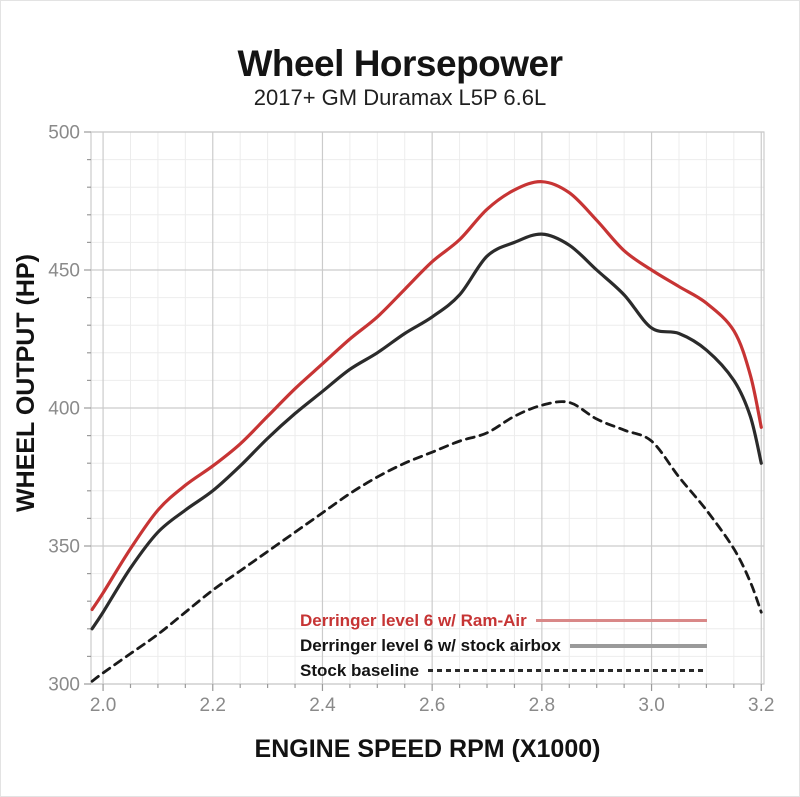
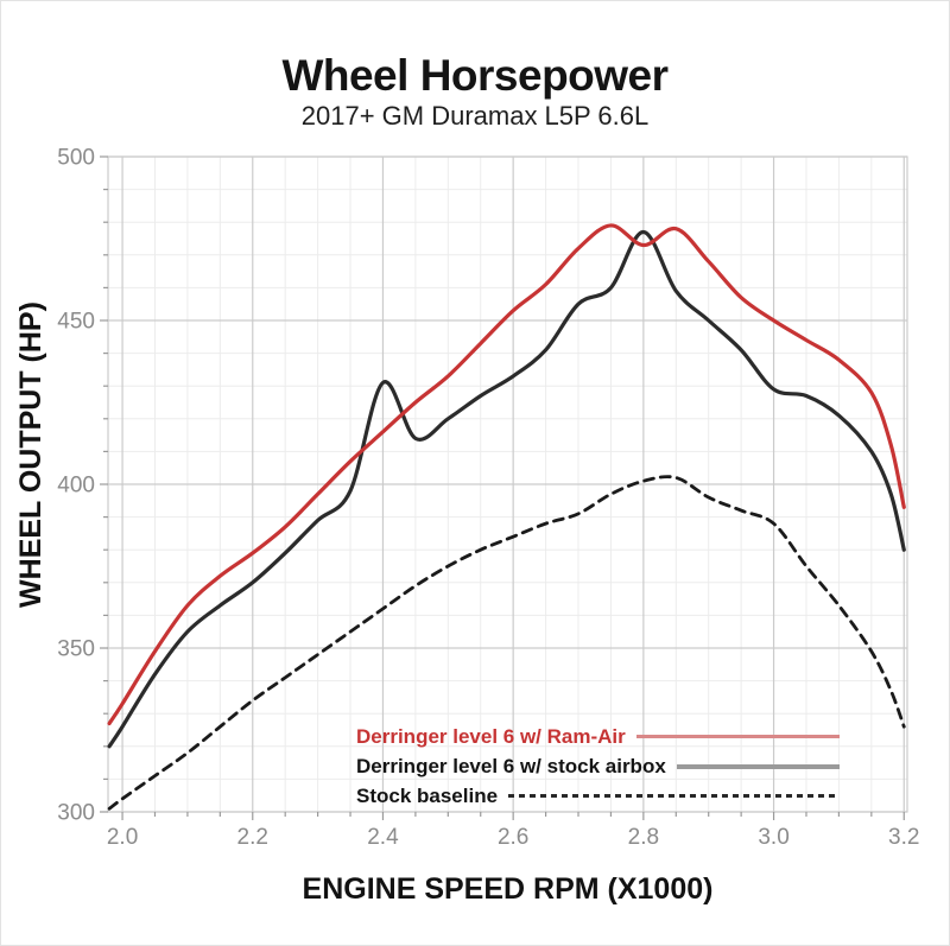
Derringer level 6 w/ stock airbox/2.4: 406 -> 431
Derringer level 6 w/ Ram-Air/2.8: 482 -> 473
Derringer level 6 w/ stock airbox/2.8: 463 -> 477
